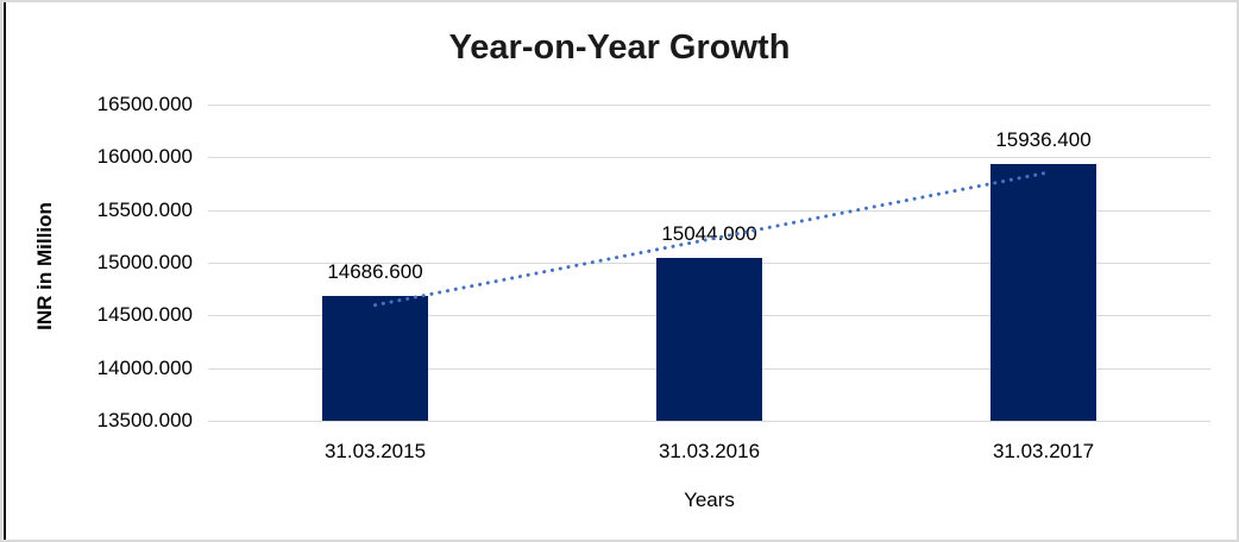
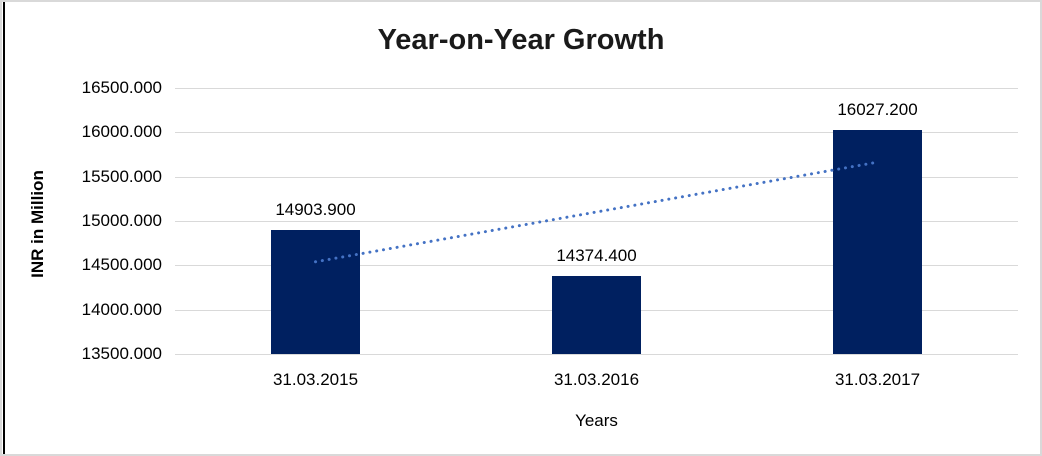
31.03.2015: 14686.600 -> 14903.900
31.03.2016: 15044.000 -> 14374.400
31.03.2017: 15936.400 -> 16027.200
